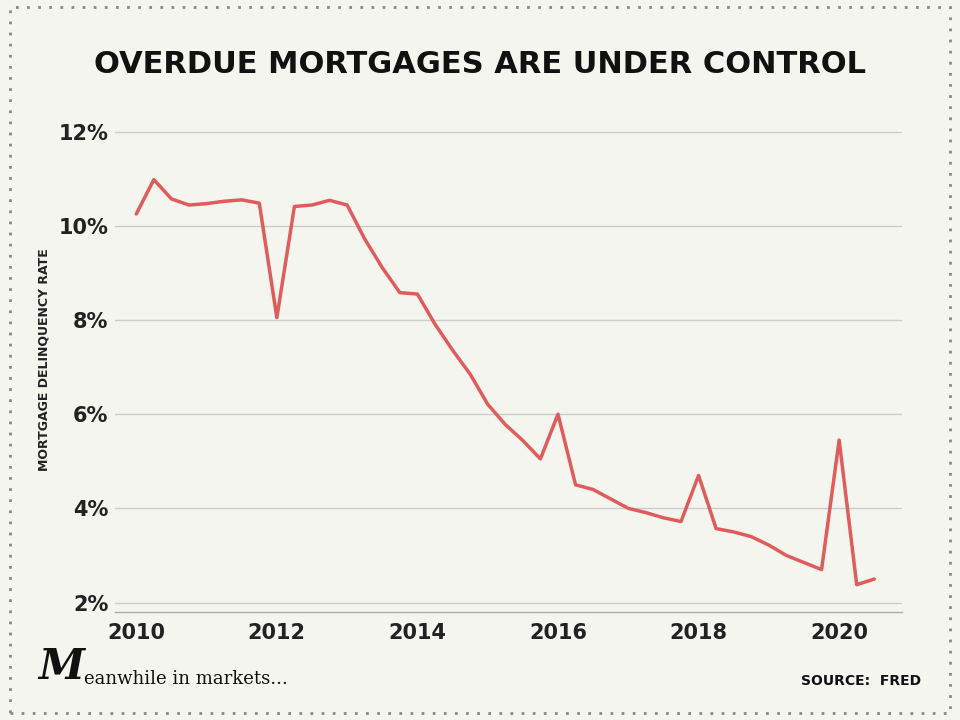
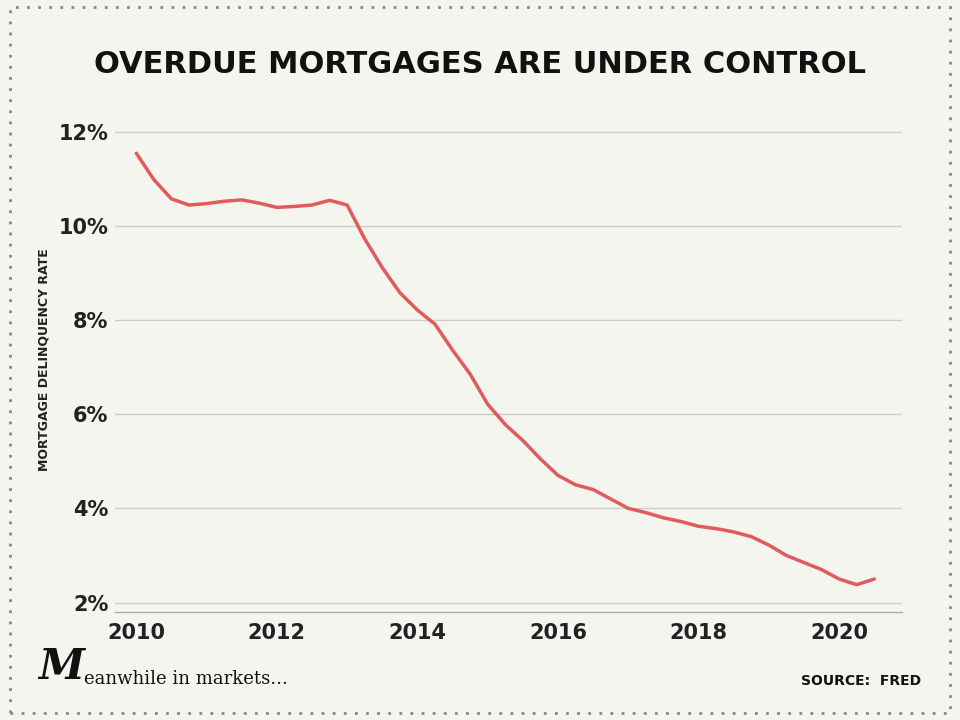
2010: 10.25% -> 11.54%
2012: 8.05% -> 10.39%
2014: 8.55% -> 8.21%
2016: 6.00% -> 4.70%
2018: 4.70% -> 3.62%
2020: 5.45% -> 2.50%
